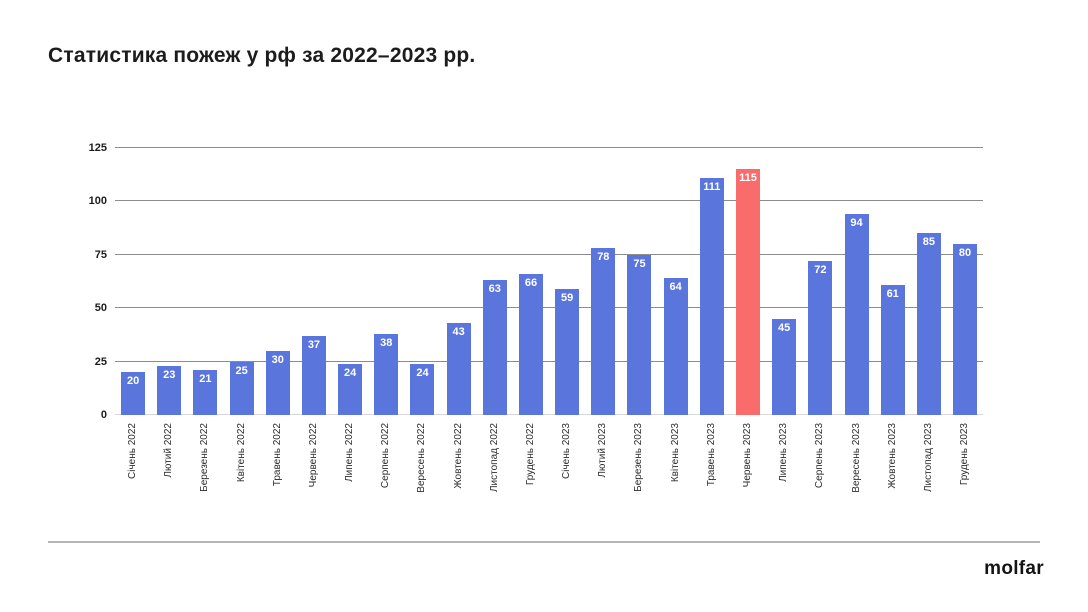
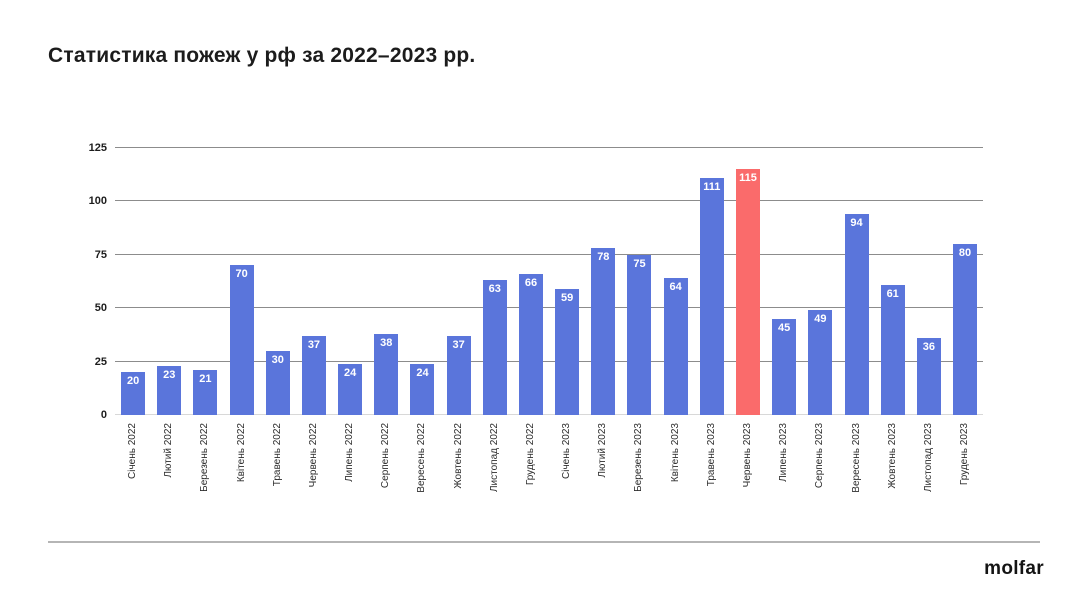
Квітень 2022: 25 -> 70
Жовтень 2022: 43 -> 37
Серпень 2023: 72 -> 49
Листопад 2023: 85 -> 36
